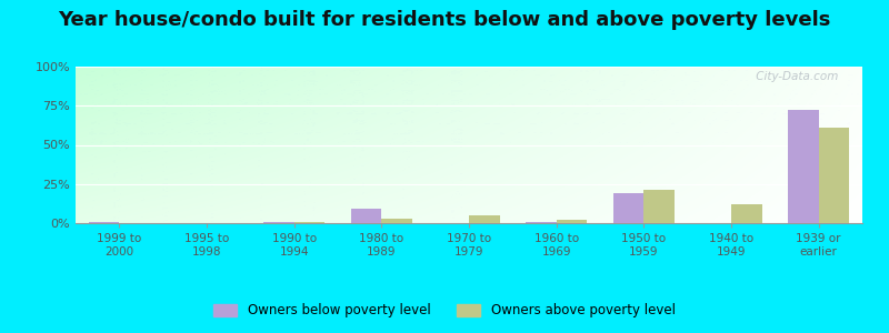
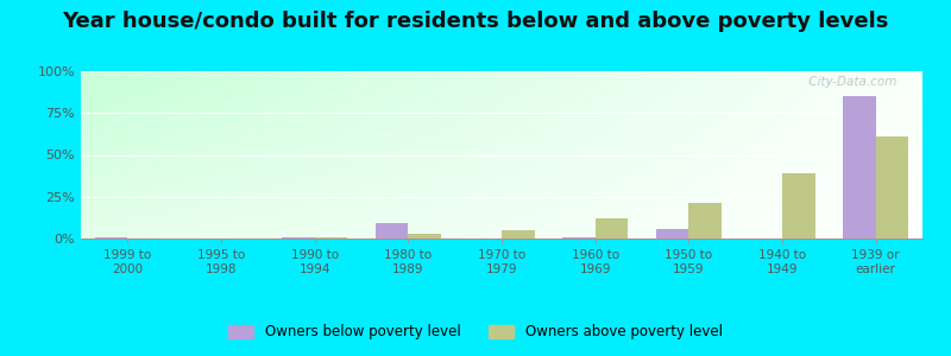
Owners above poverty level/1960 to 1969: 2% -> 12%
Owners below poverty level/1950 to 1959: 19% -> 6%
Owners above poverty level/1940 to 1949: 12% -> 39%
Owners below poverty level/1939 or earlier: 72% -> 85%
